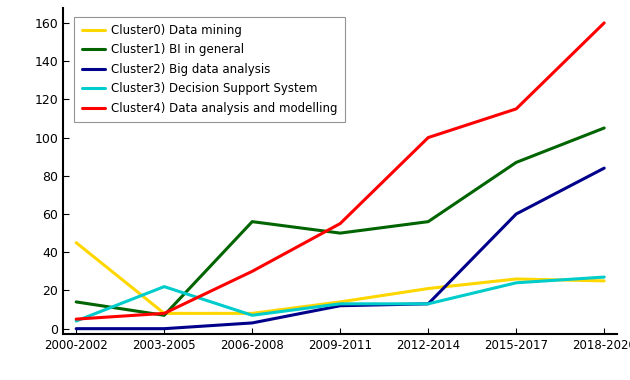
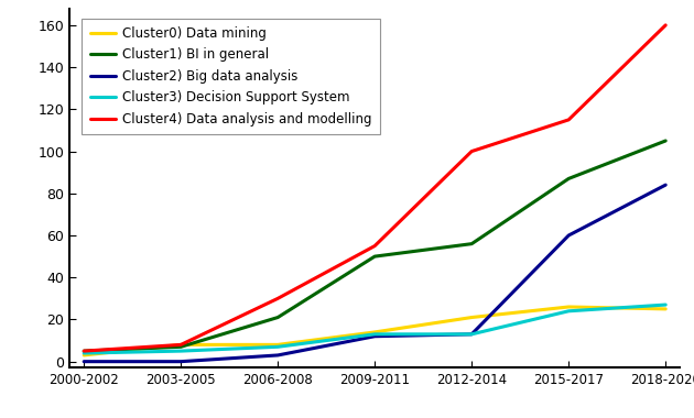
Cluster0) Data mining/2000-2002: 45 -> 3
Cluster1) BI in general/2000-2002: 14 -> 5
Cluster3) Decision Support System/2003-2005: 22 -> 5
Cluster1) BI in general/2006-2008: 56 -> 21
